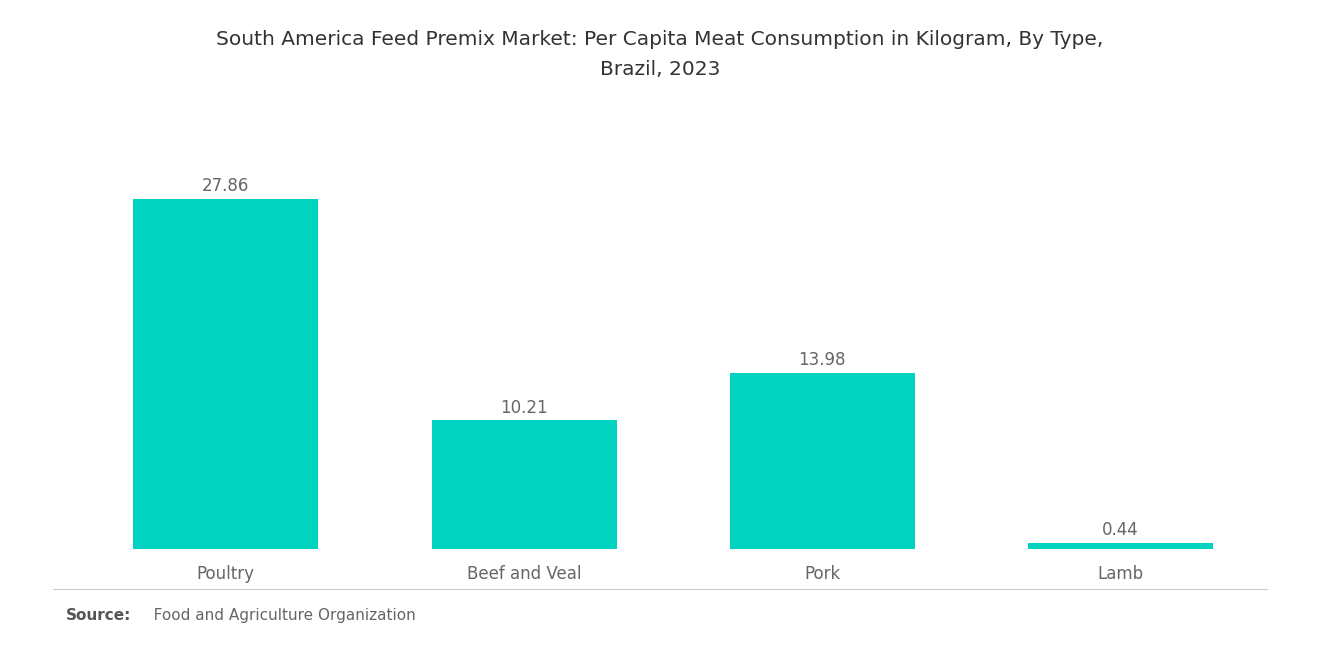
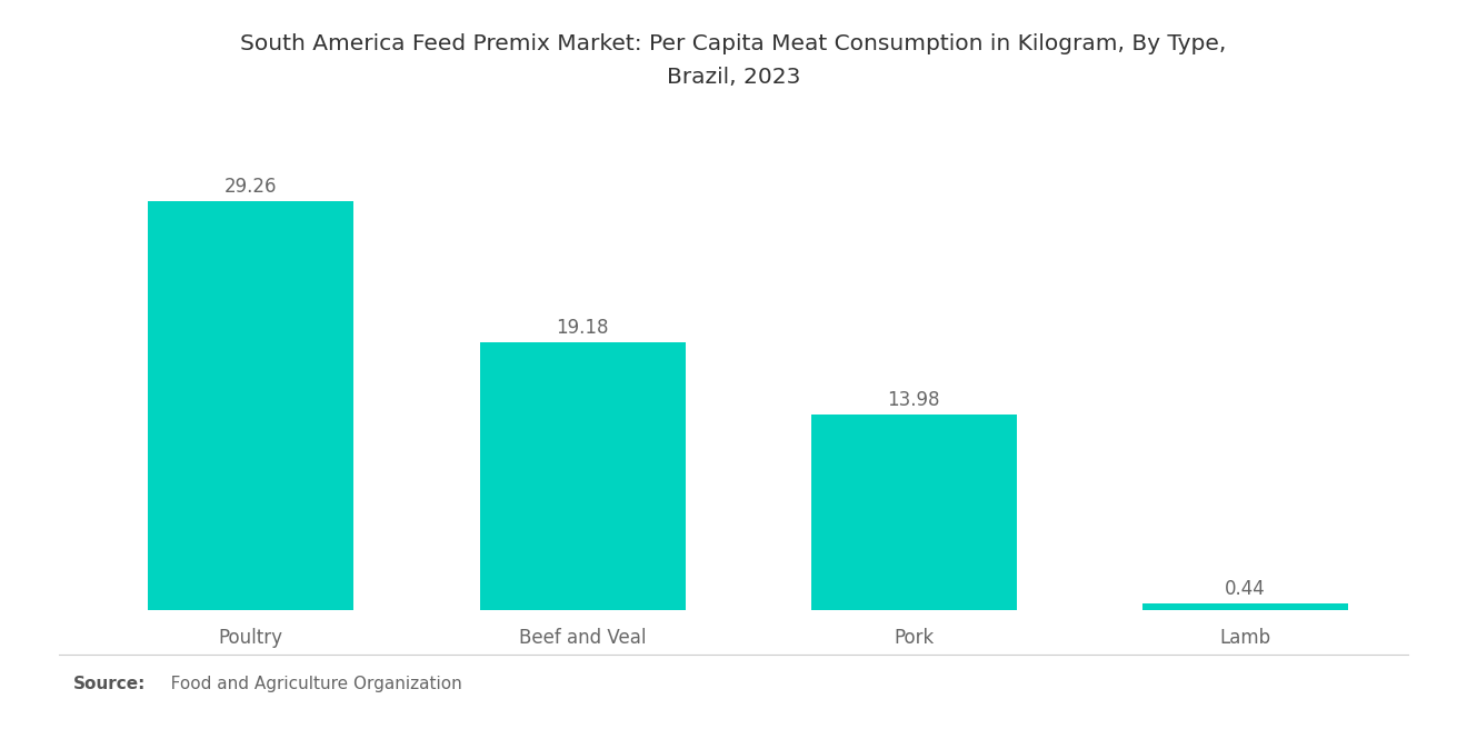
Poultry: 27.86 -> 29.26
Beef and Veal: 10.21 -> 19.18
